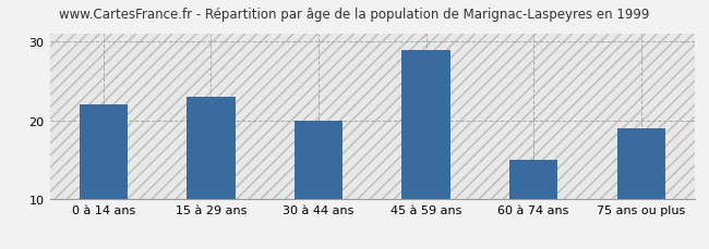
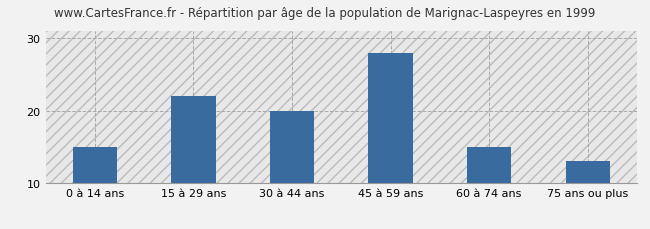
0 à 14 ans: 22 -> 15
15 à 29 ans: 23 -> 22
45 à 59 ans: 29 -> 28
75 ans ou plus: 19 -> 13
